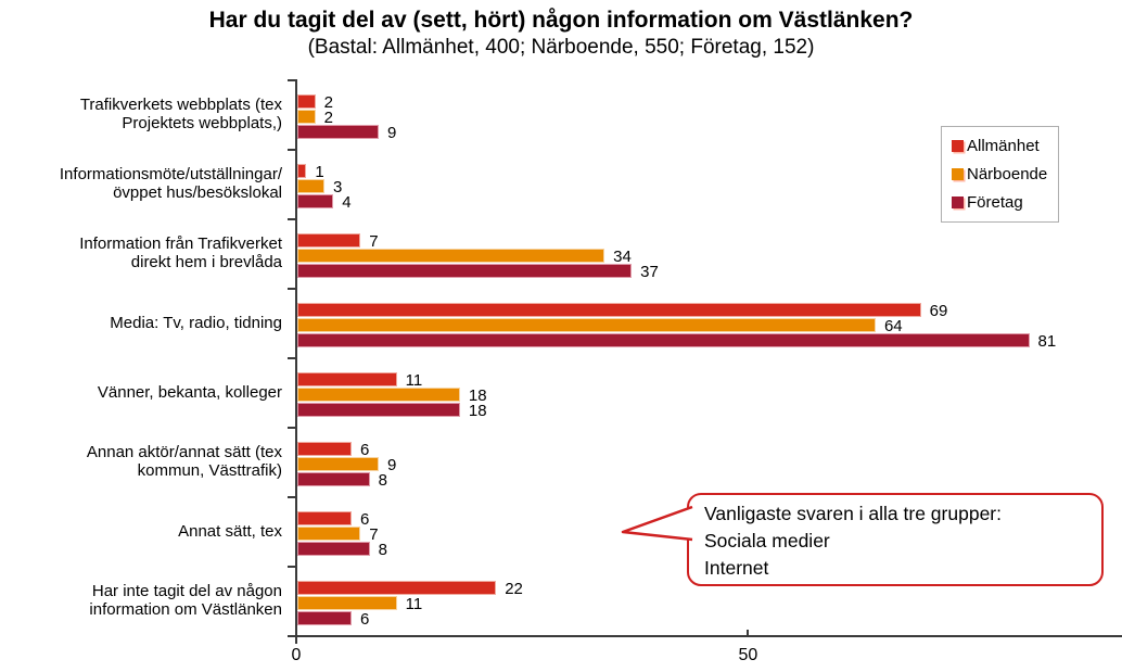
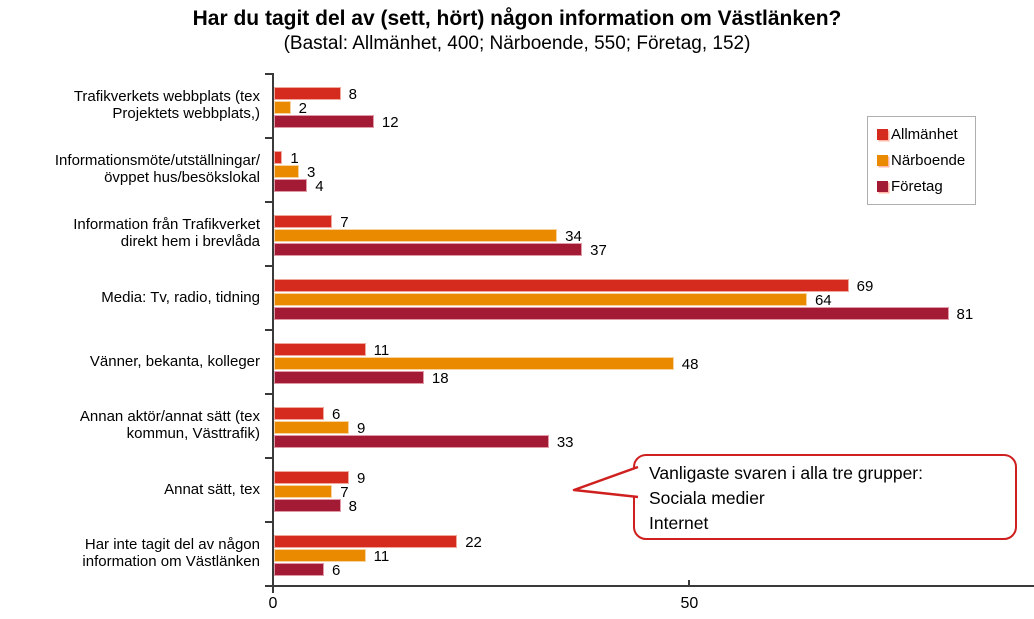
Allmänhet/Trafikverkets webbplats (tex Projektets webbplats,): 2 -> 8
Företag/Trafikverkets webbplats (tex Projektets webbplats,): 9 -> 12
Närboende/Vänner, bekanta, kolleger: 18 -> 48
Företag/Annan aktör/annat sätt (tex kommun, Västtrafik): 8 -> 33
Allmänhet/Annat sätt, tex: 6 -> 9
